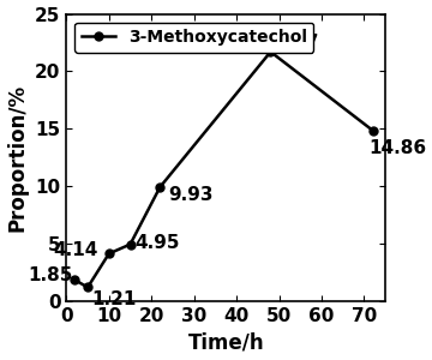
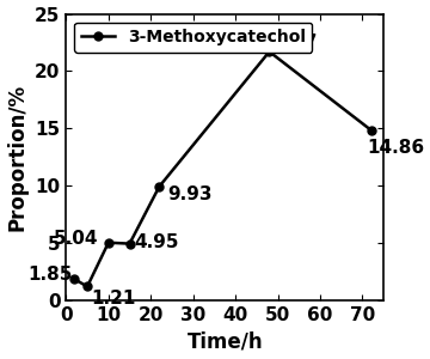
10: 4.14 -> 5.04
